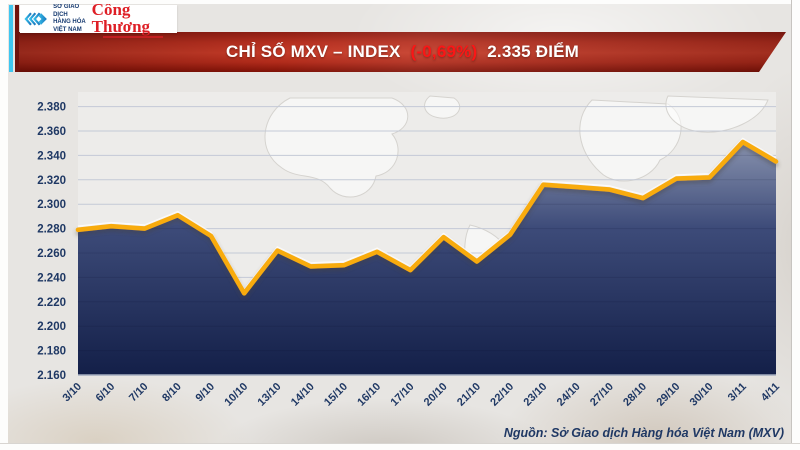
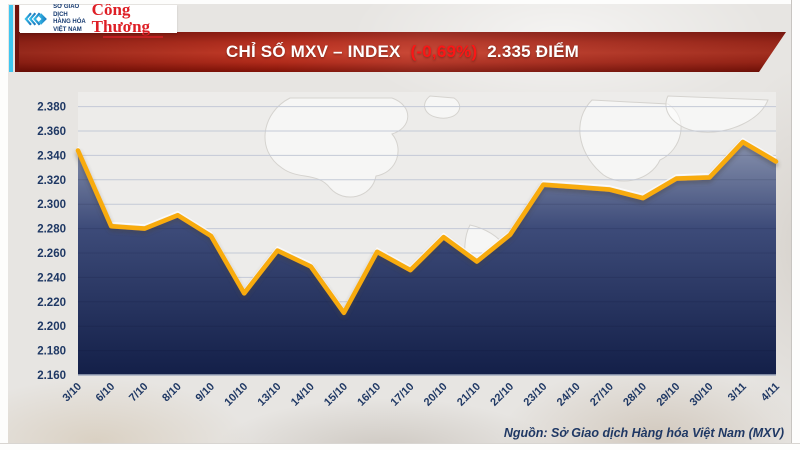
3/10: 2.279 -> 2.344
15/10: 2.250 -> 2.211
